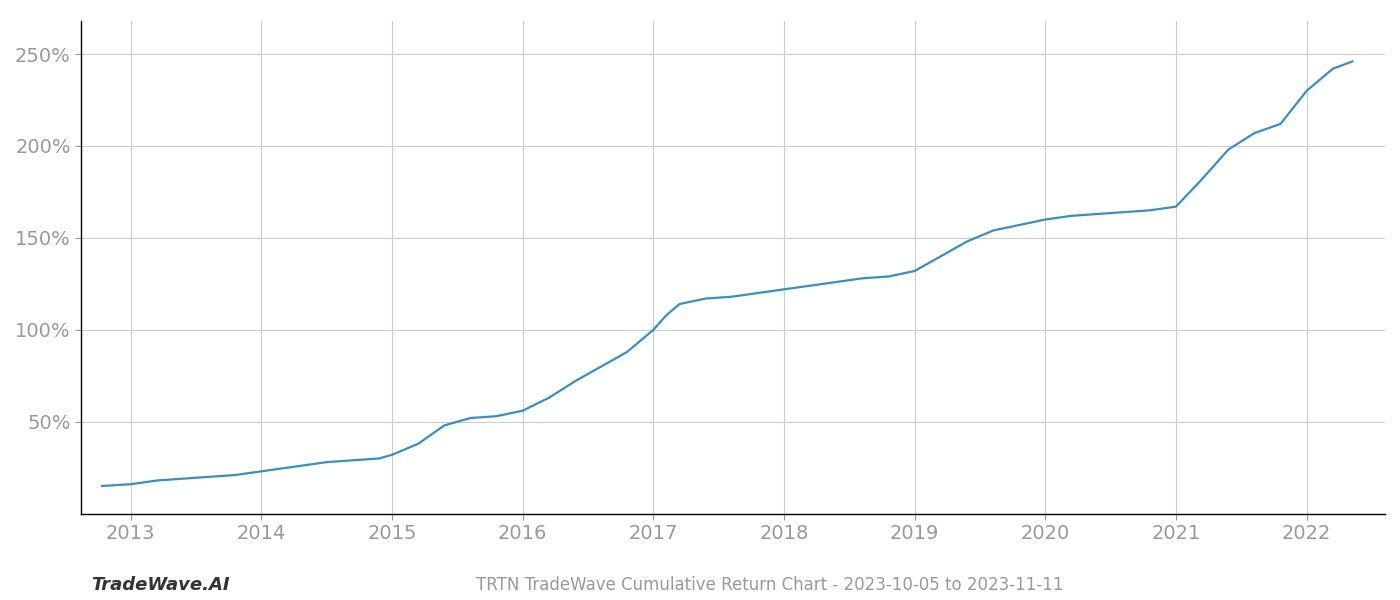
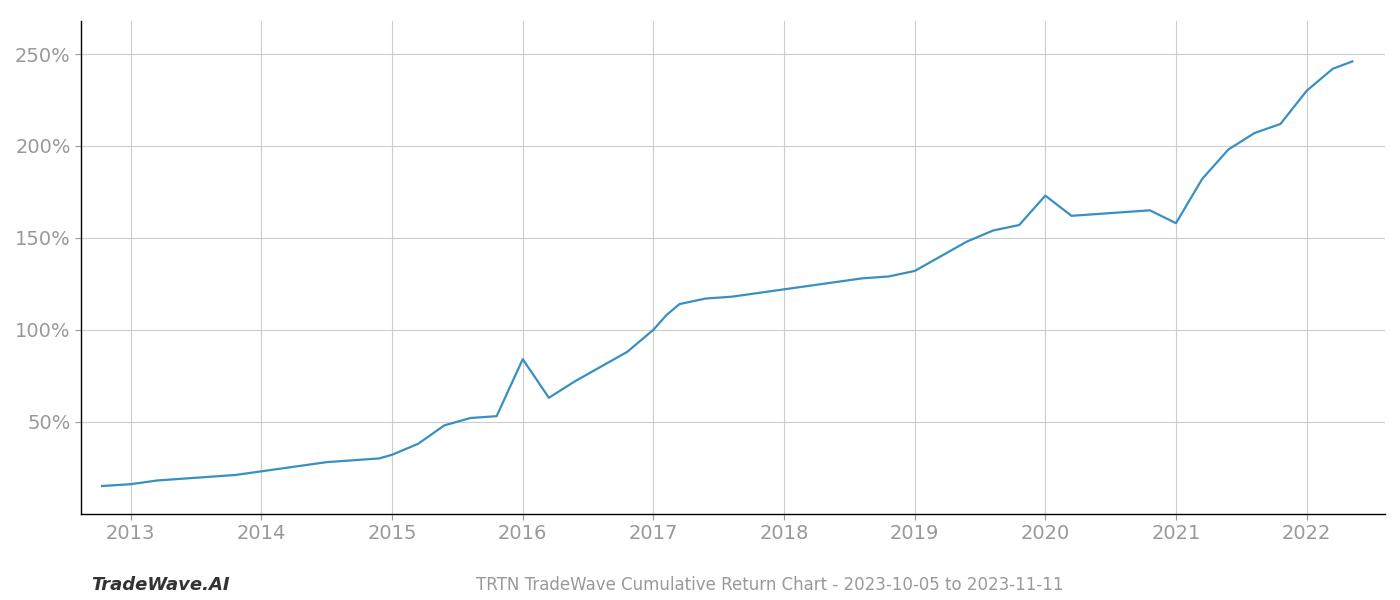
2016: 56% -> 84%
2020: 160% -> 173%
2021: 167% -> 158%
